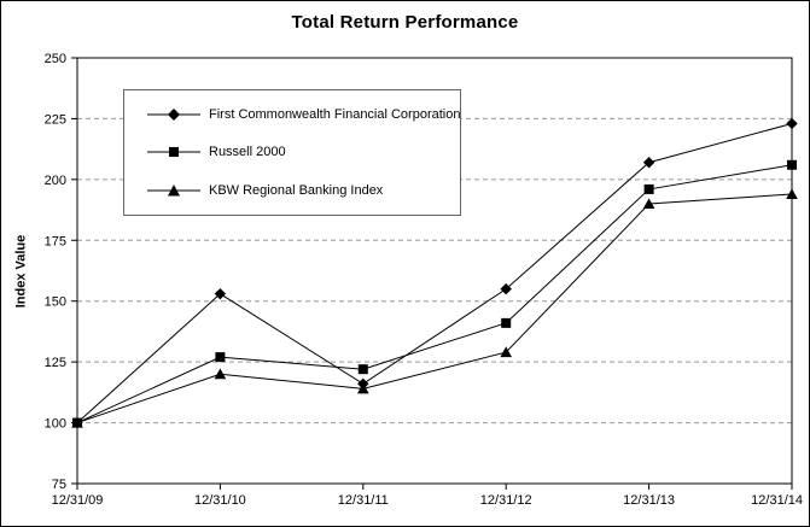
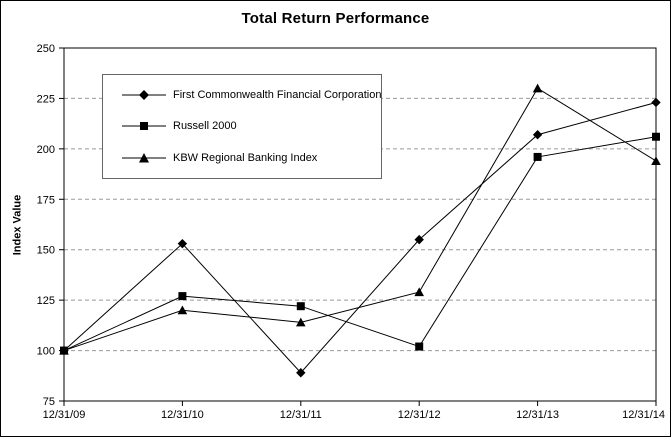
First Commonwealth Financial Corporation/12/31/11: 116 -> 89
Russell 2000/12/31/12: 141 -> 102
KBW Regional Banking Index/12/31/13: 190 -> 230
